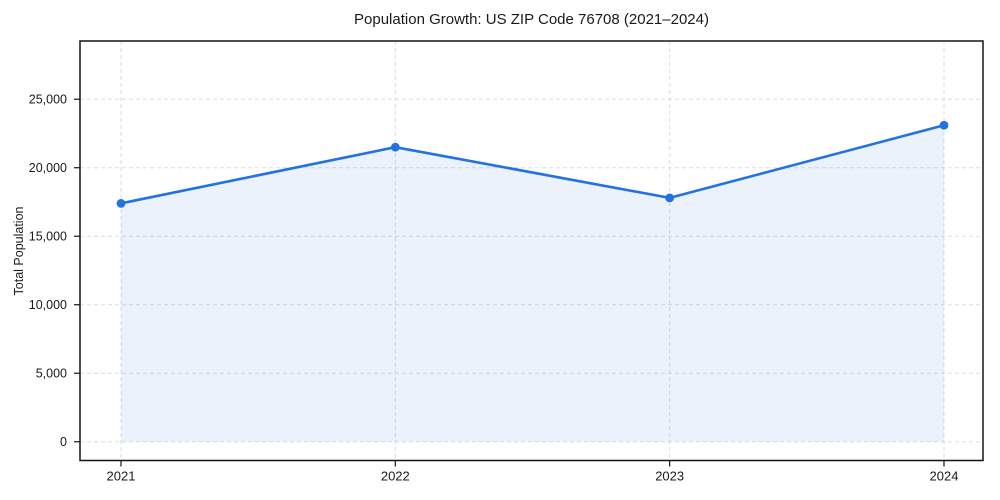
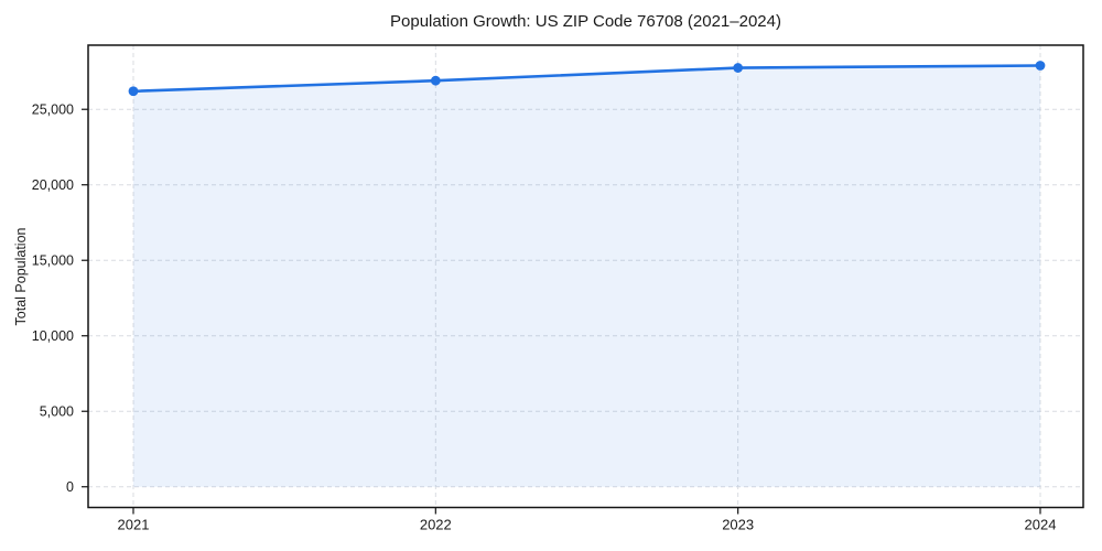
2021: 17400 -> 26200
2022: 21500 -> 26900
2023: 17800 -> 27800
2024: 23100 -> 27900
